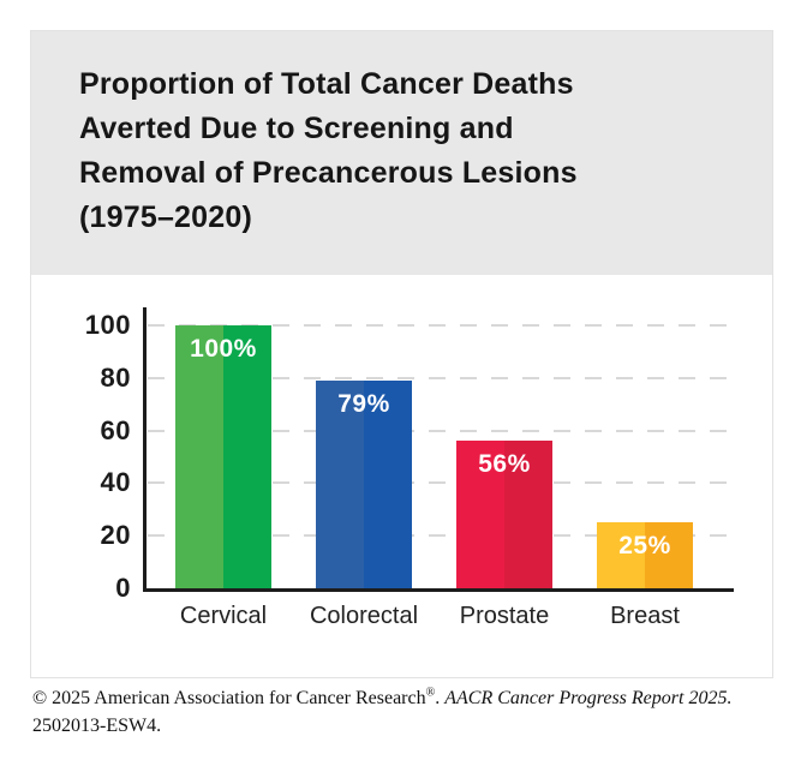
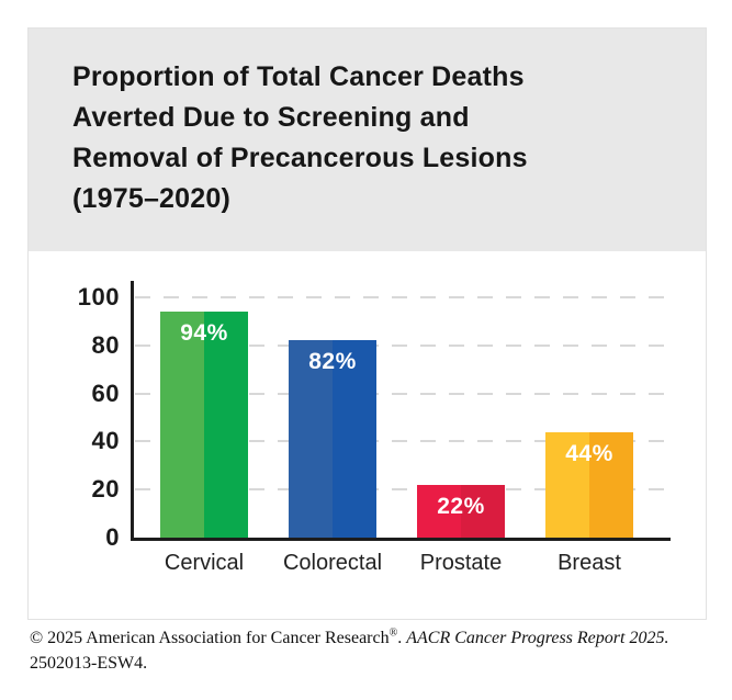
Cervical: 100% -> 94%
Colorectal: 79% -> 82%
Prostate: 56% -> 22%
Breast: 25% -> 44%
